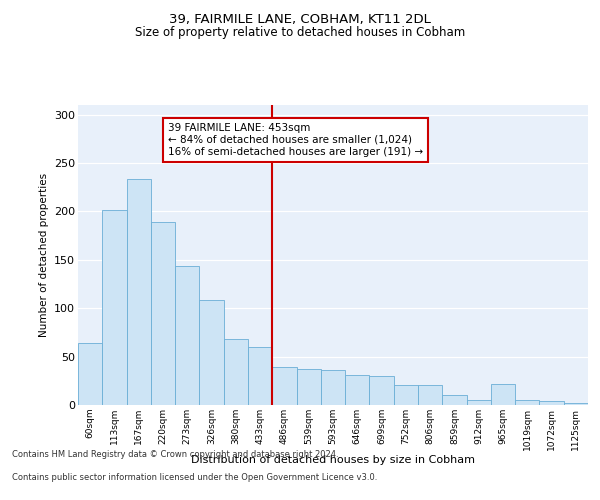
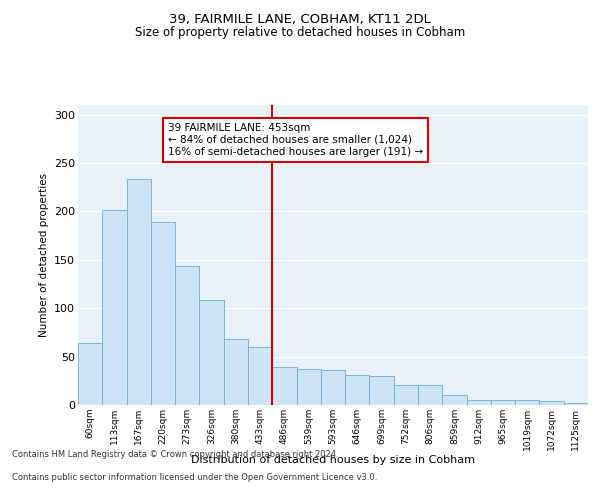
965sqm: 22 -> 5
